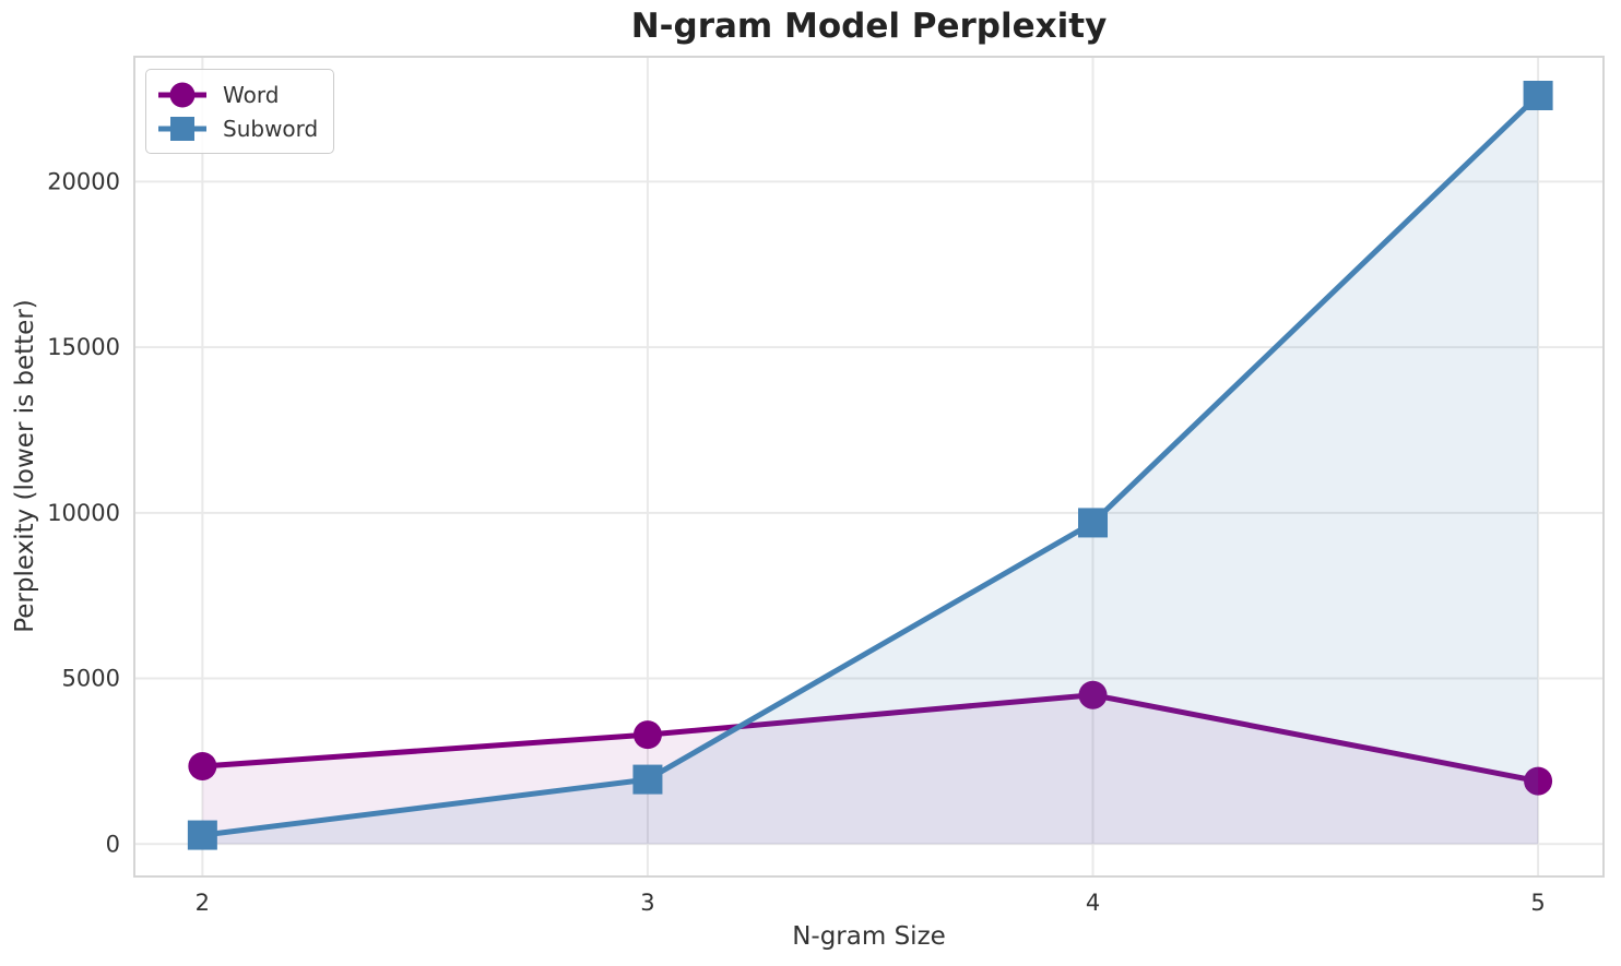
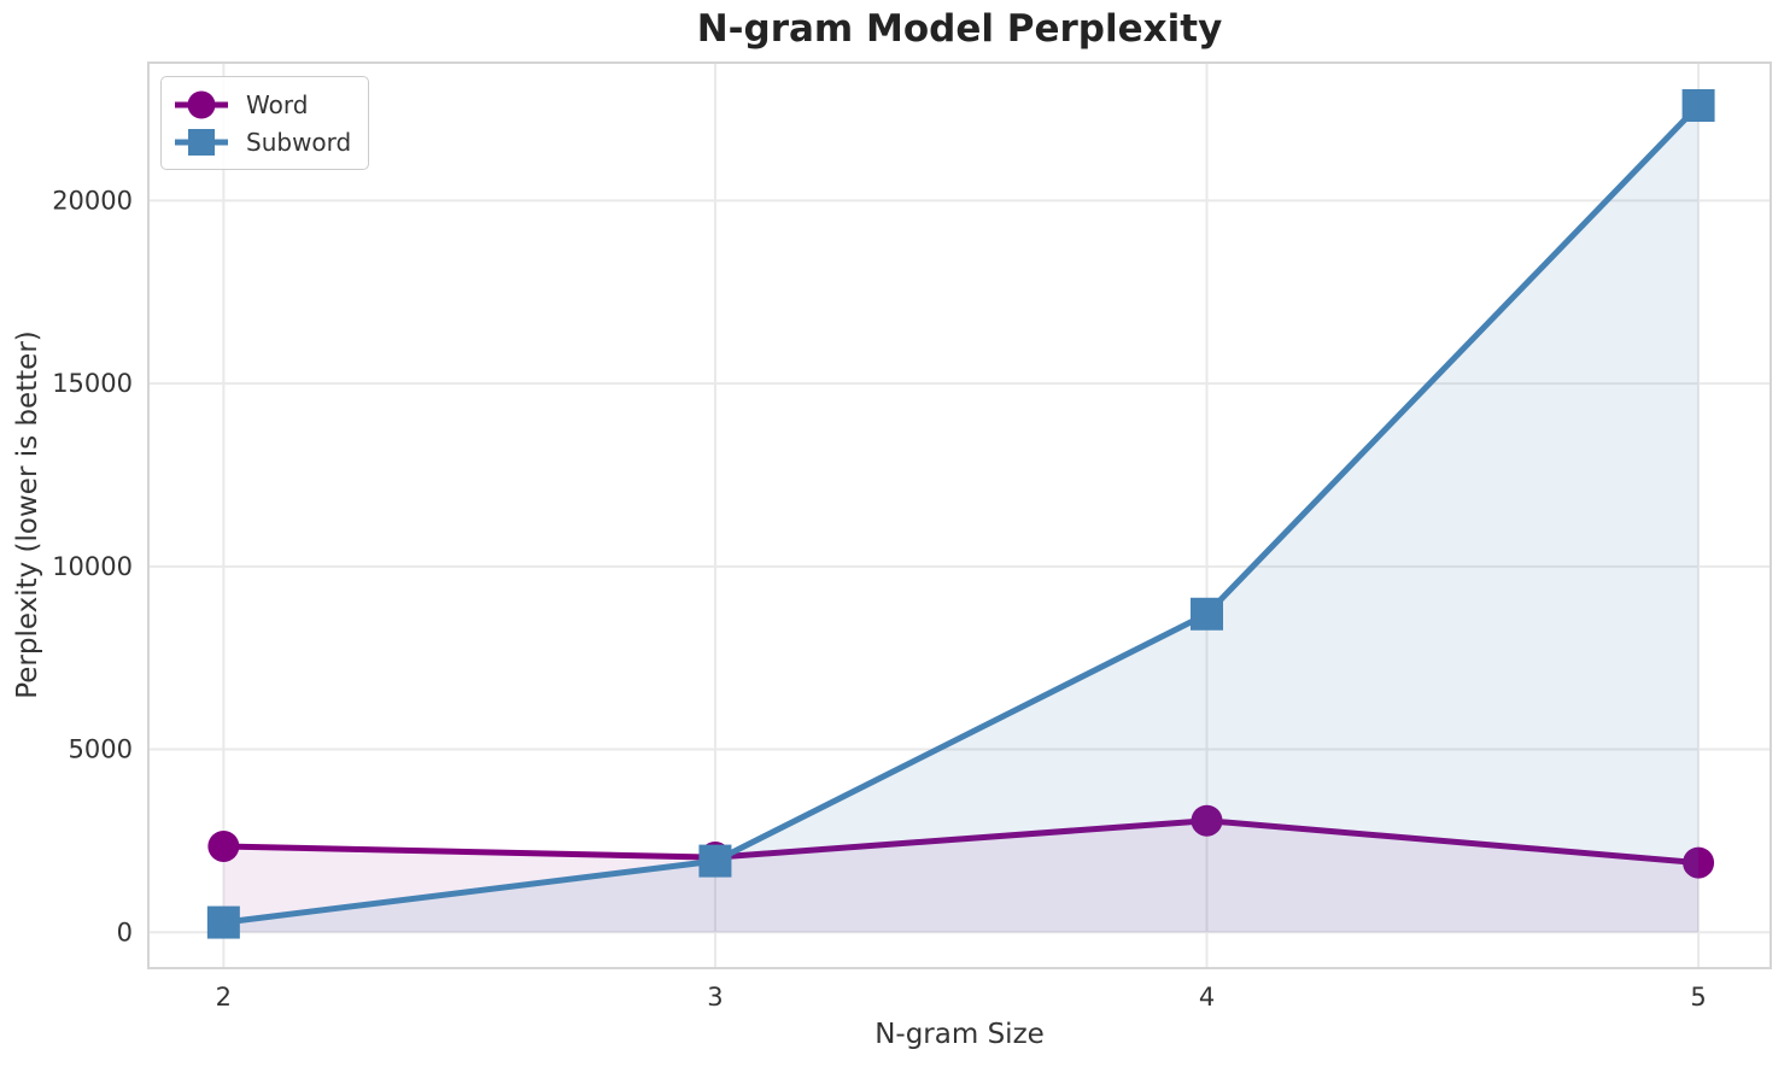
Word/3: 3300 -> 2000
Word/4: 4500 -> 3000
Subword/4: 9700 -> 8700
